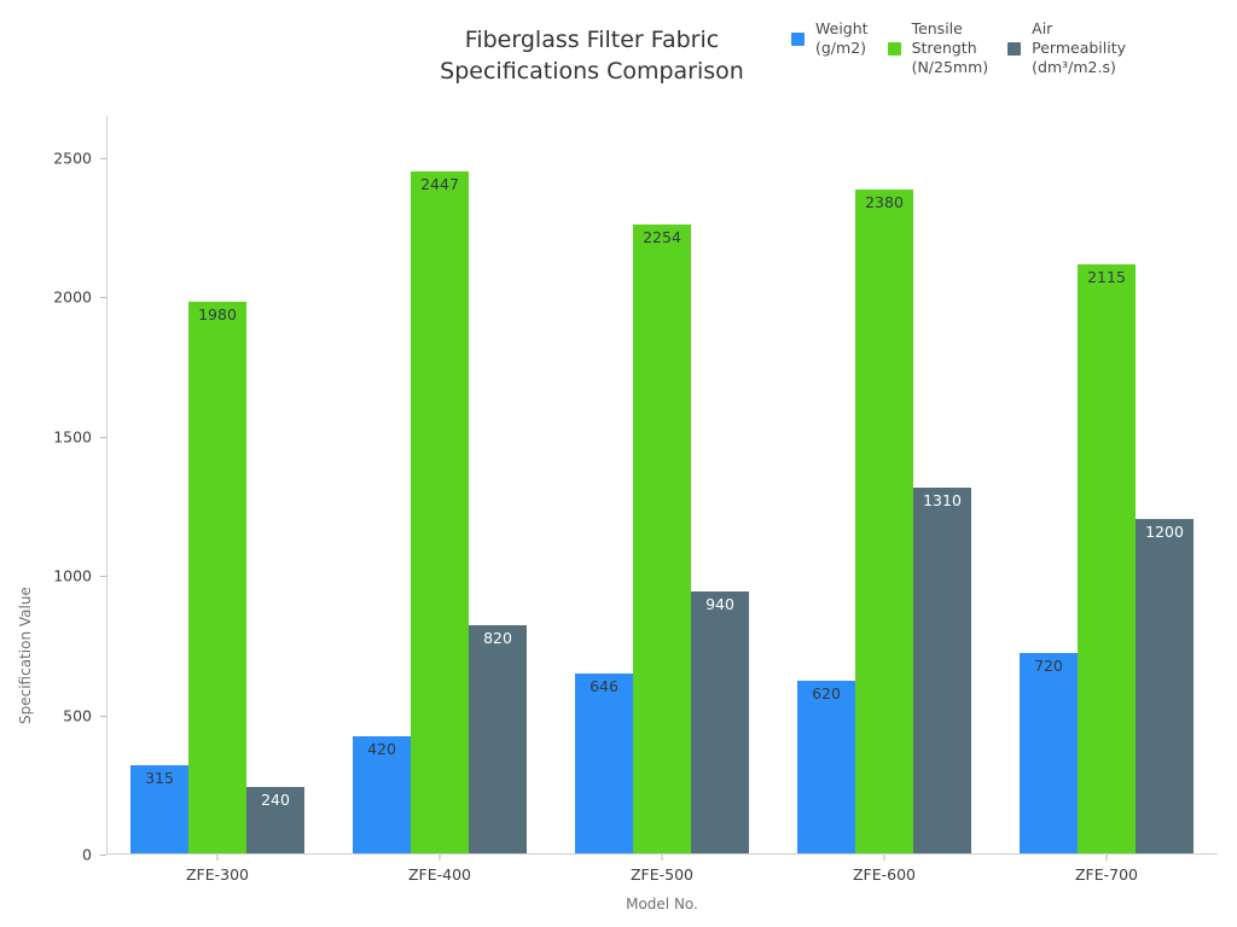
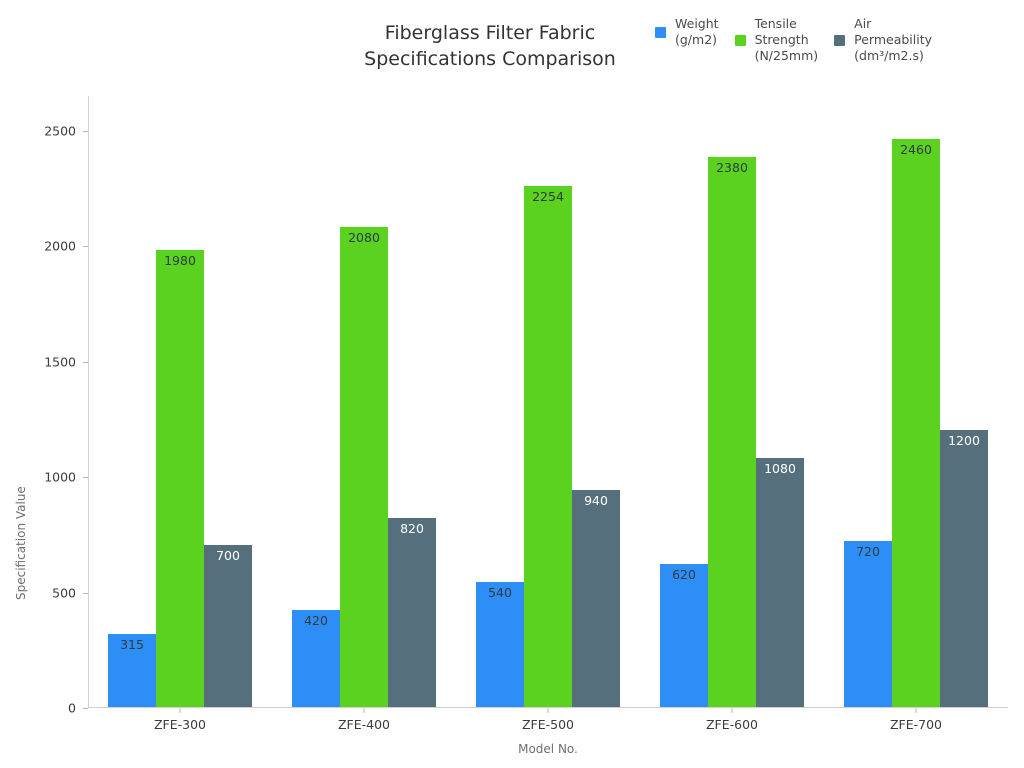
Air Permeability (dm³/m2.s)/ZFE-300: 240 -> 700
Tensile Strength (N/25mm)/ZFE-400: 2447 -> 2080
Weight (g/m2)/ZFE-500: 646 -> 540
Air Permeability (dm³/m2.s)/ZFE-600: 1310 -> 1080
Tensile Strength (N/25mm)/ZFE-700: 2115 -> 2460
